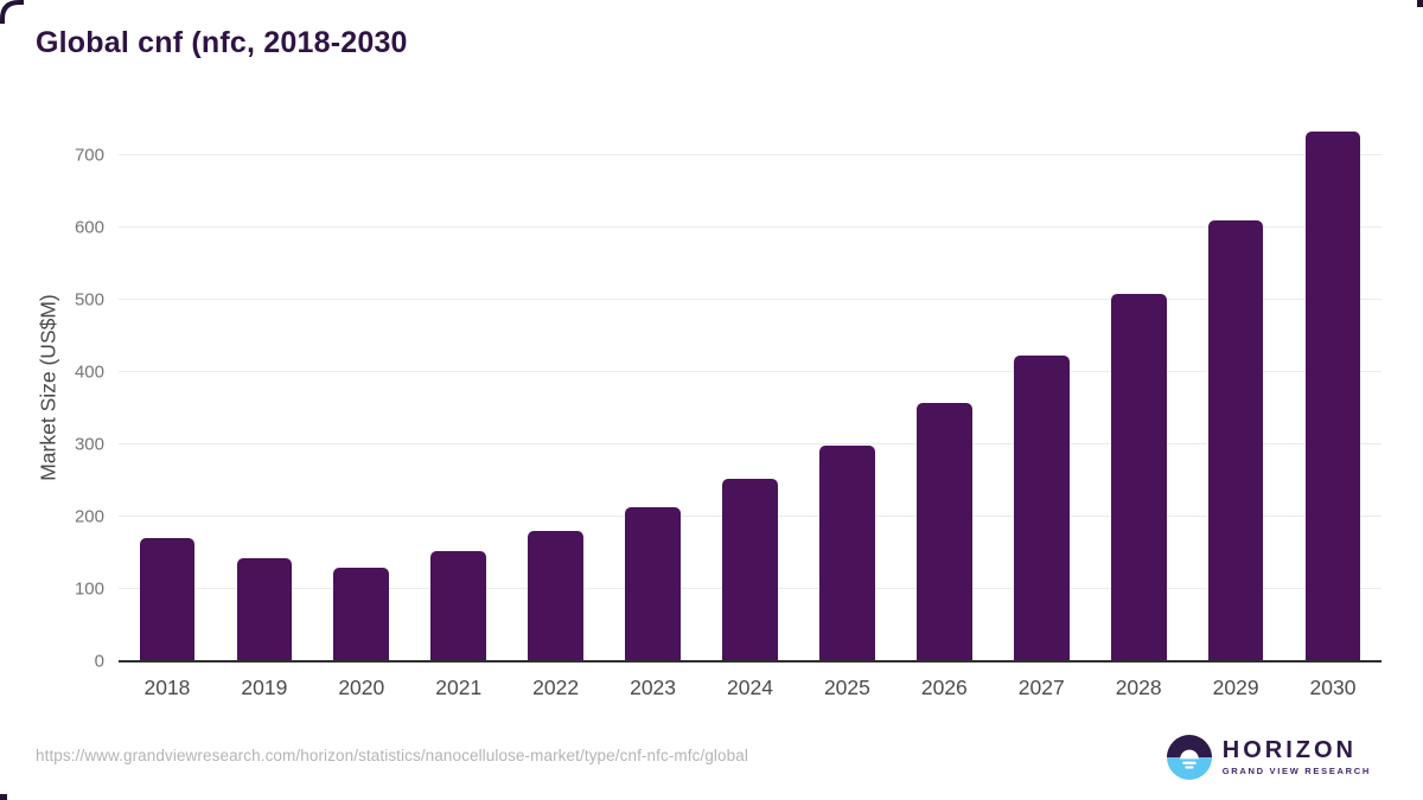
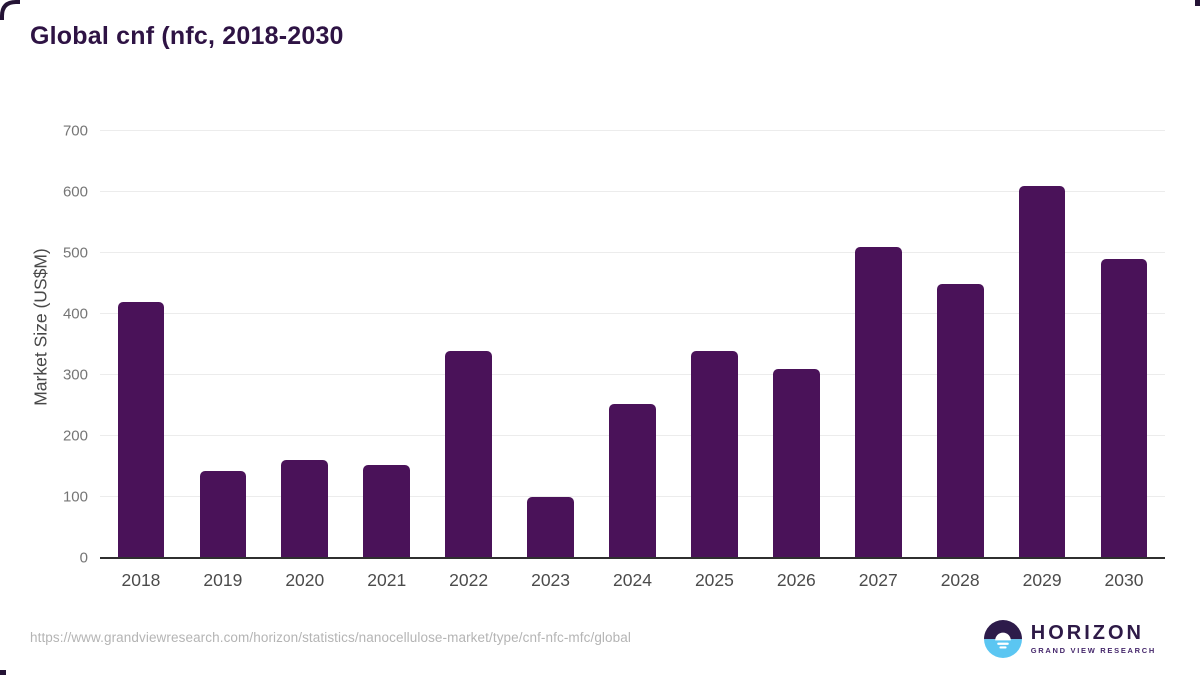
2018: 170 -> 420
2020: 130 -> 160
2022: 180 -> 340
2023: 210 -> 100
2025: 300 -> 340
2026: 360 -> 310
2027: 420 -> 510
2028: 510 -> 450
2030: 730 -> 490
